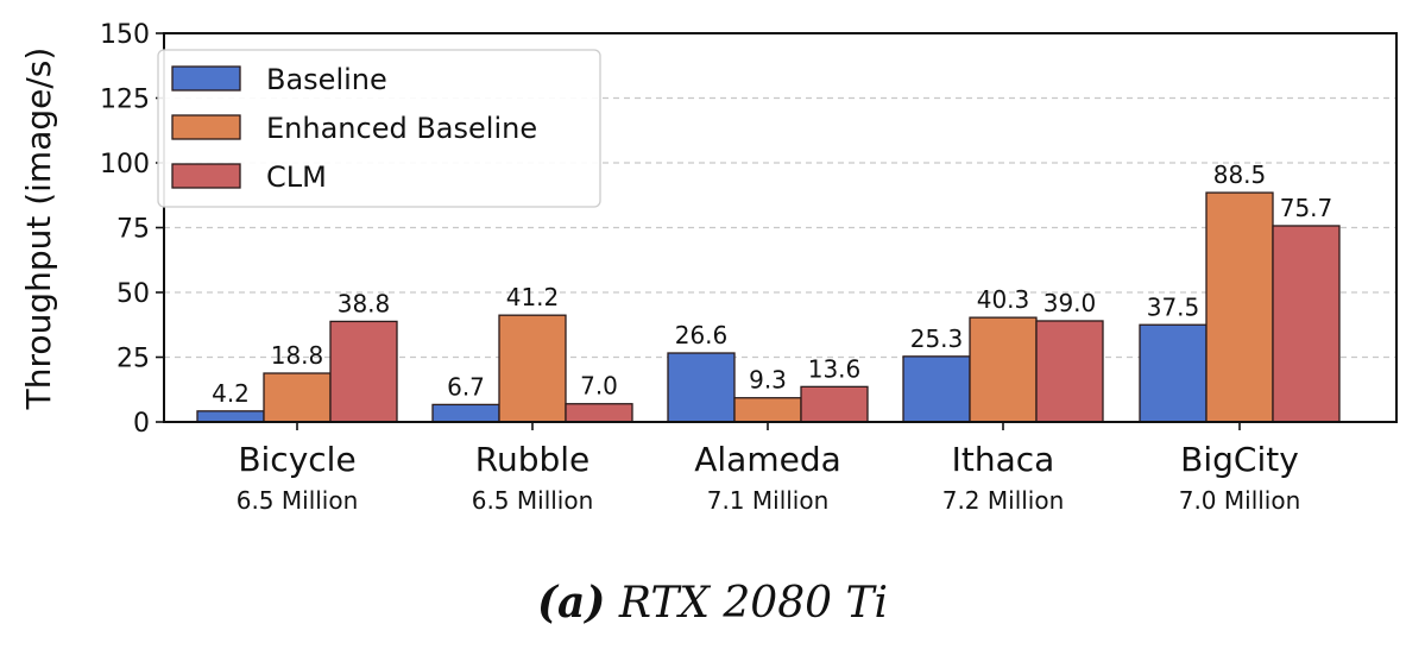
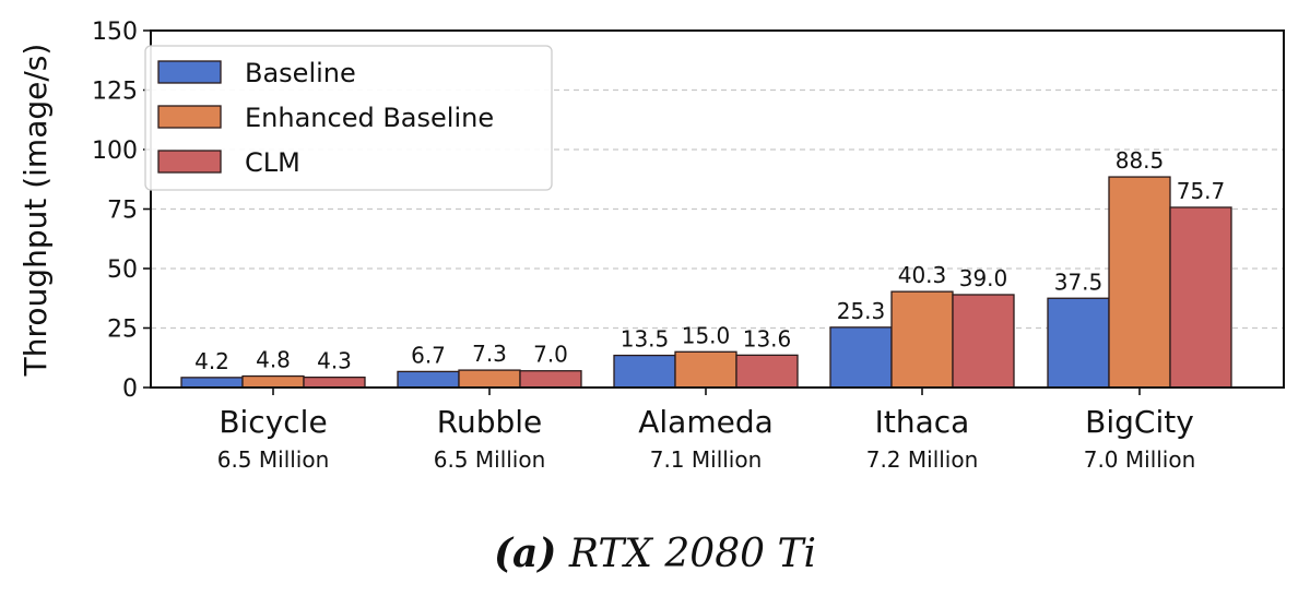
Enhanced Baseline/Bicycle: 18.8 -> 4.8
CLM/Bicycle: 38.8 -> 4.3
Enhanced Baseline/Rubble: 41.2 -> 7.3
Baseline/Alameda: 26.6 -> 13.5
Enhanced Baseline/Alameda: 9.3 -> 15.0
